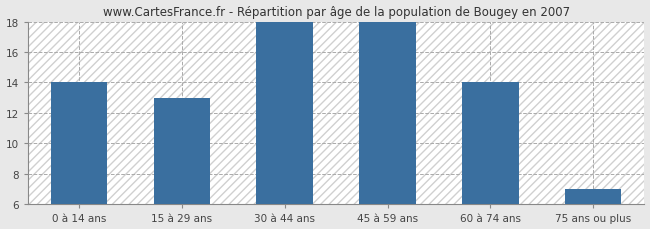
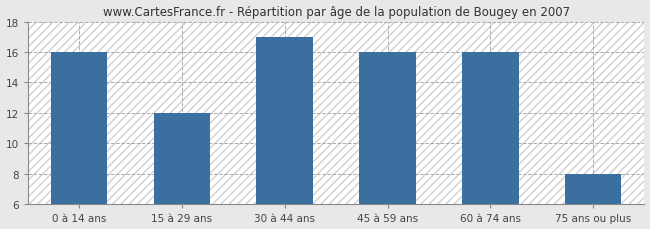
0 à 14 ans: 14 -> 16
15 à 29 ans: 13 -> 12
30 à 44 ans: 18 -> 17
45 à 59 ans: 18 -> 16
60 à 74 ans: 14 -> 16
75 ans ou plus: 7 -> 8
